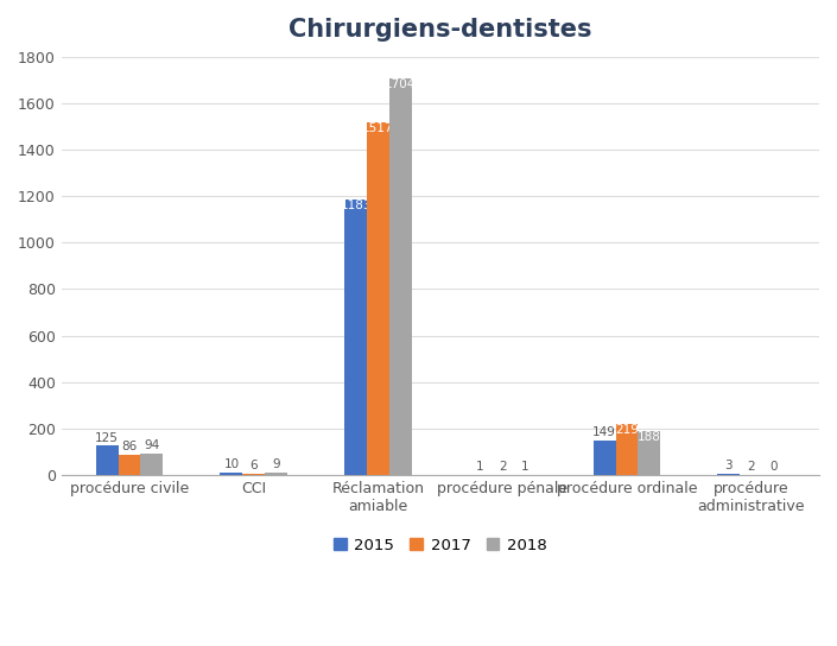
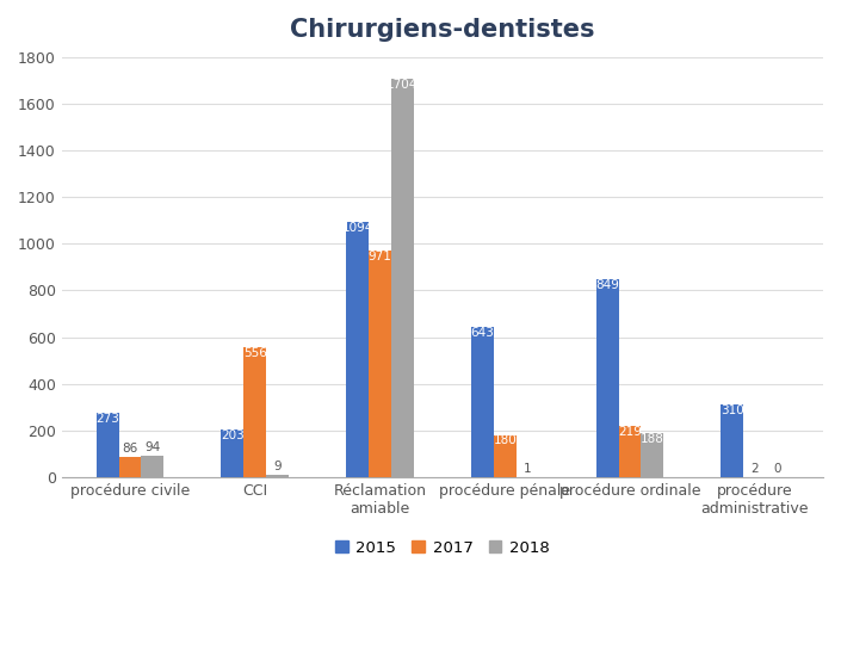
2015/procédure civile: 125 -> 273
2015/CCI: 10 -> 203
2017/CCI: 6 -> 556
2015/Réclamation amiable: 1183 -> 1094
2017/Réclamation amiable: 1517 -> 971
2015/procédure pénale: 1 -> 643
2017/procédure pénale: 2 -> 180
2015/procédure ordinale: 149 -> 849
2015/procédure administrative: 3 -> 310
